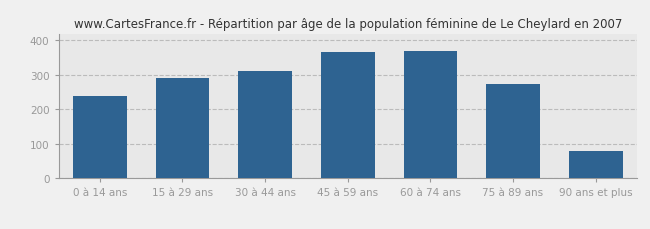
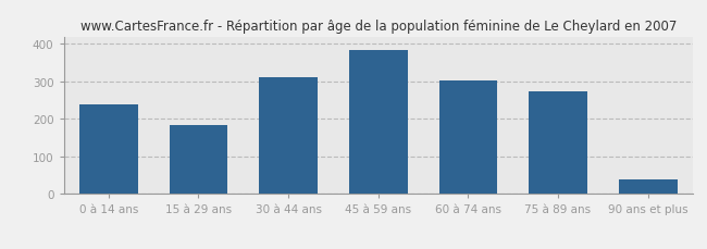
15 à 29 ans: 290 -> 185
45 à 59 ans: 365 -> 383
60 à 74 ans: 370 -> 302
90 ans et plus: 80 -> 38
